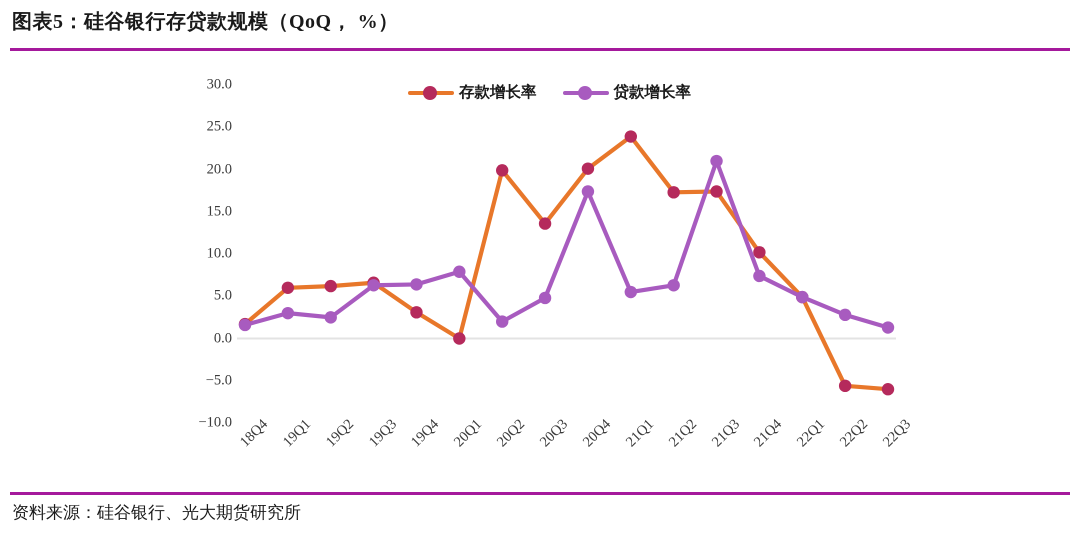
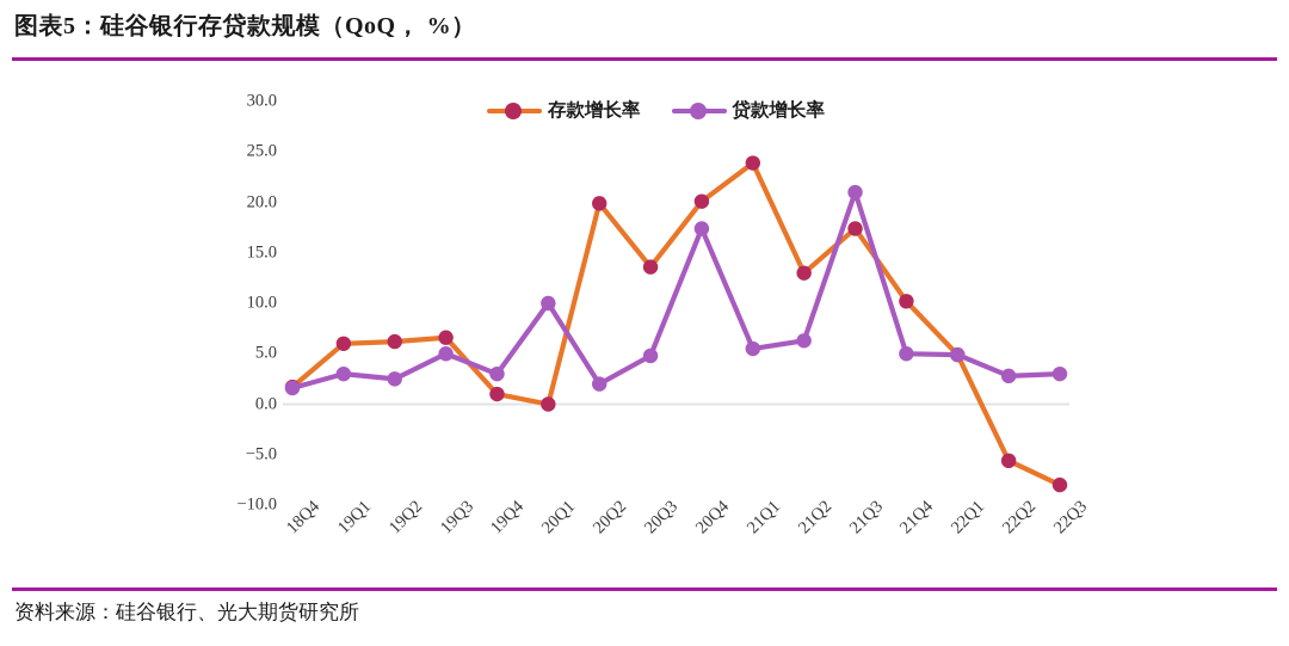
贷款增长率/19Q3: 6 -> 5
存款增长率/19Q4: 3 -> 1
贷款增长率/19Q4: 6 -> 3
贷款增长率/20Q1: 8 -> 10
存款增长率/21Q2: 17 -> 13
贷款增长率/21Q4: 7 -> 5
存款增长率/22Q3: -6 -> -8
贷款增长率/22Q3: 1 -> 3
